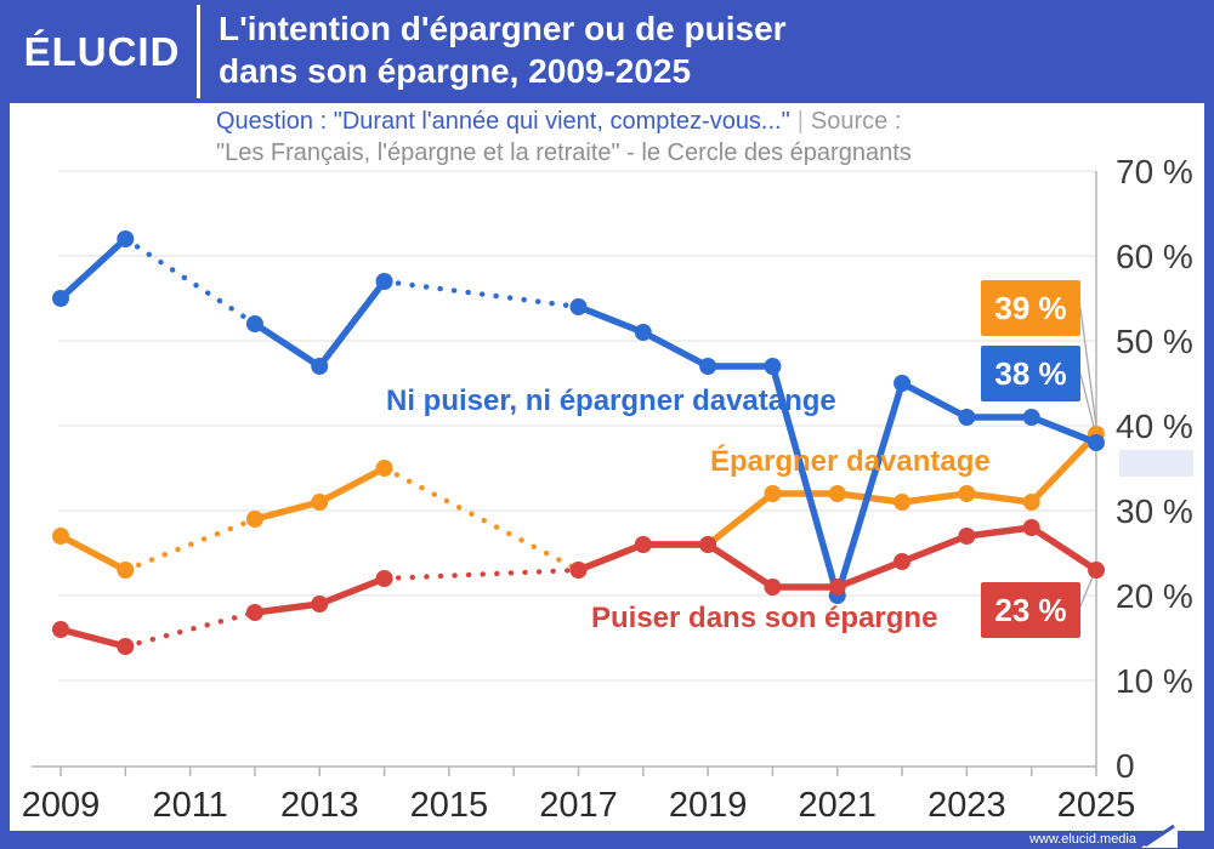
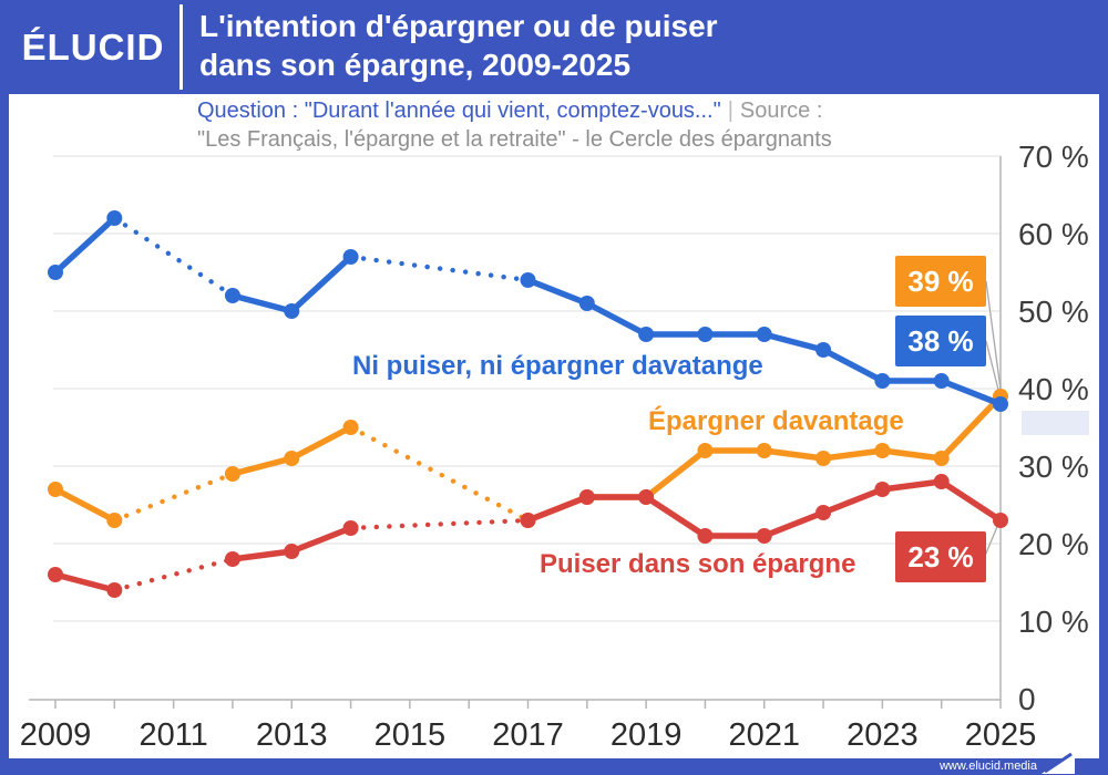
Ni puiser, ni épargner davatange/2013: 47% -> 50%
Ni puiser, ni épargner davatange/2021: 20% -> 47%
